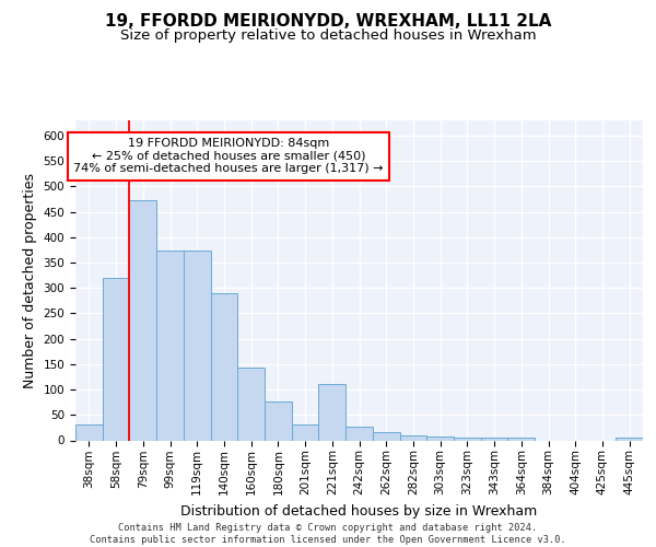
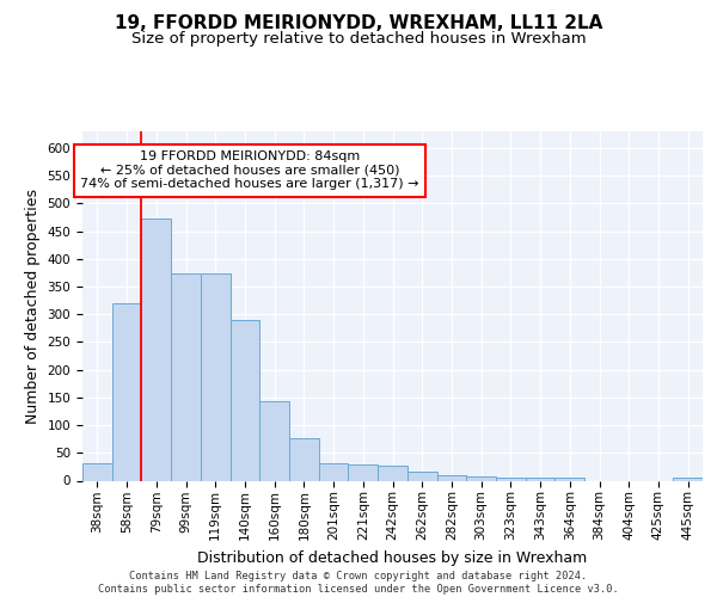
221sqm: 110 -> 29
